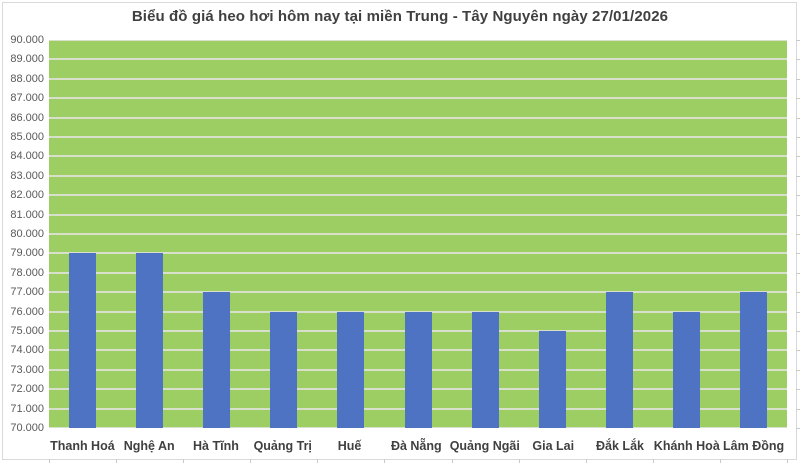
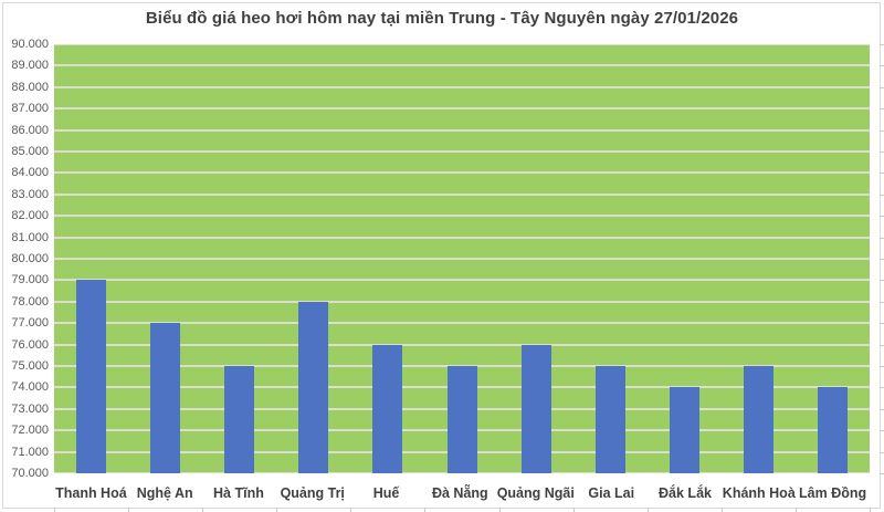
Nghệ An: 79000 -> 77000
Hà Tĩnh: 77000 -> 75000
Quảng Trị: 76000 -> 78000
Đà Nẵng: 76000 -> 75000
Đắk Lắk: 77000 -> 74000
Khánh Hoà: 76000 -> 75000
Lâm Đồng: 77000 -> 74000
